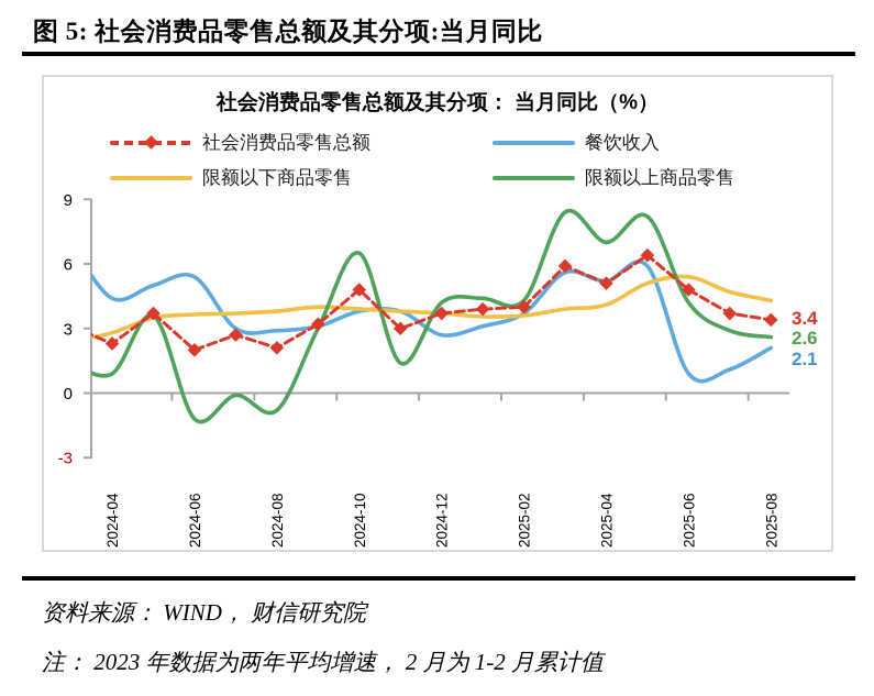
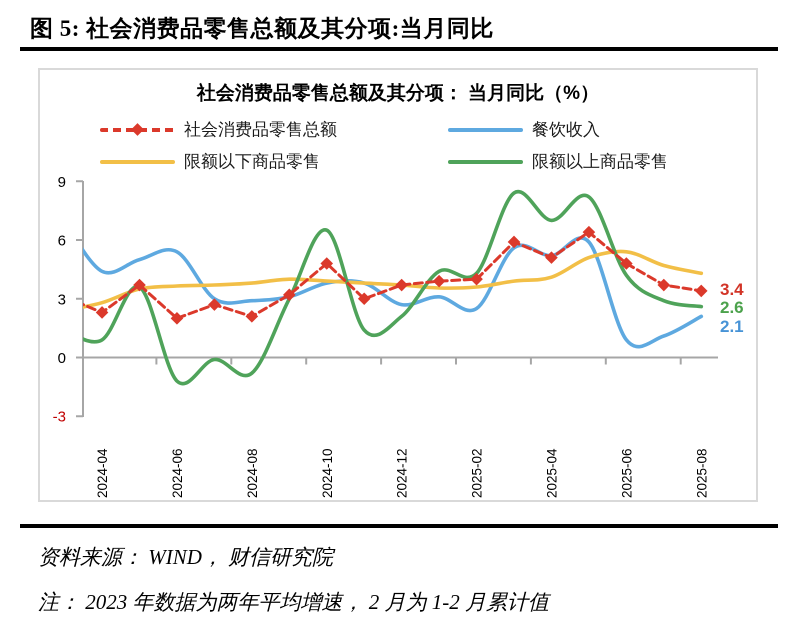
限额以上商品零售/2024-12: 4.2 -> 2.1
餐饮收入/2025-02: 3.7 -> 2.5
